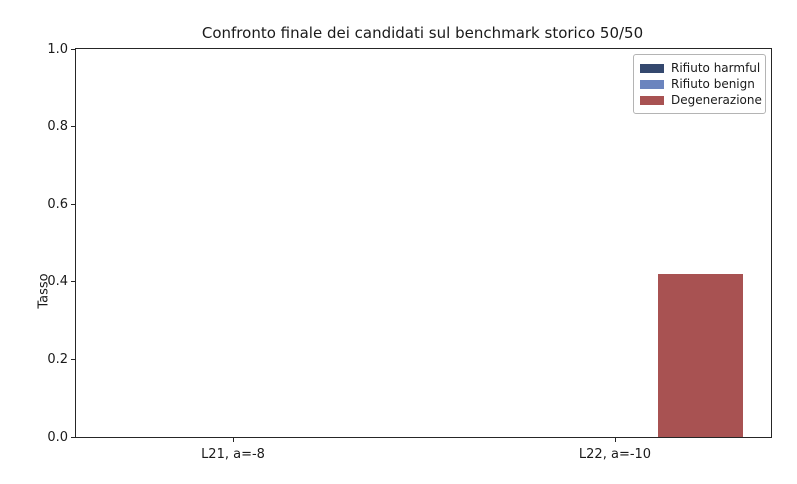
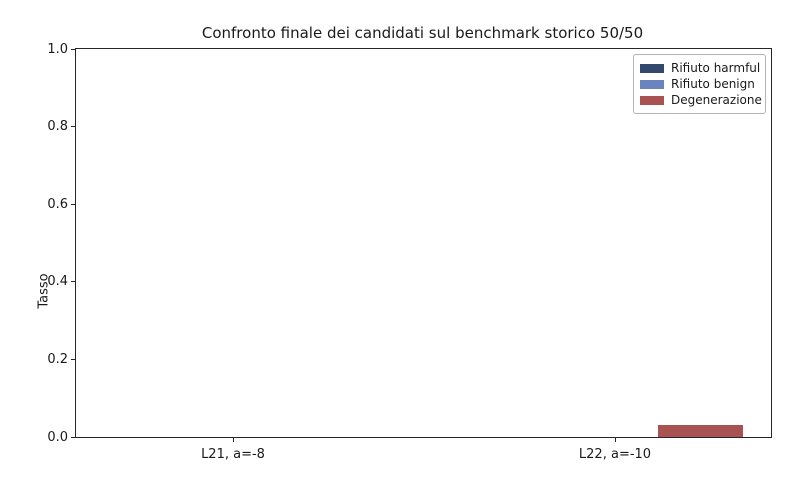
Degenerazione/L22, a=-10: 0.42 -> 0.03
